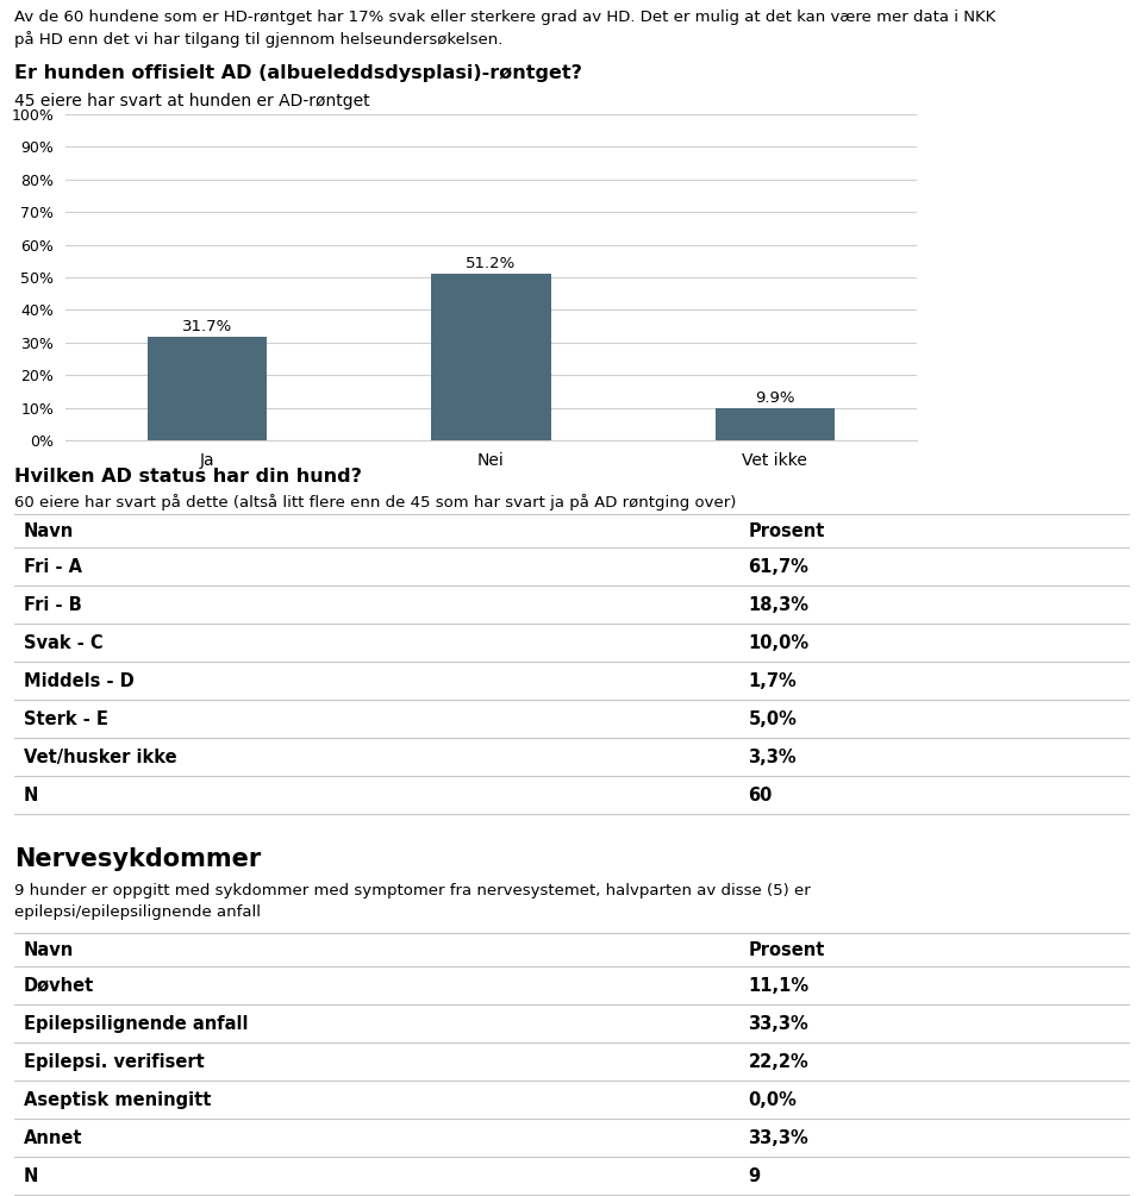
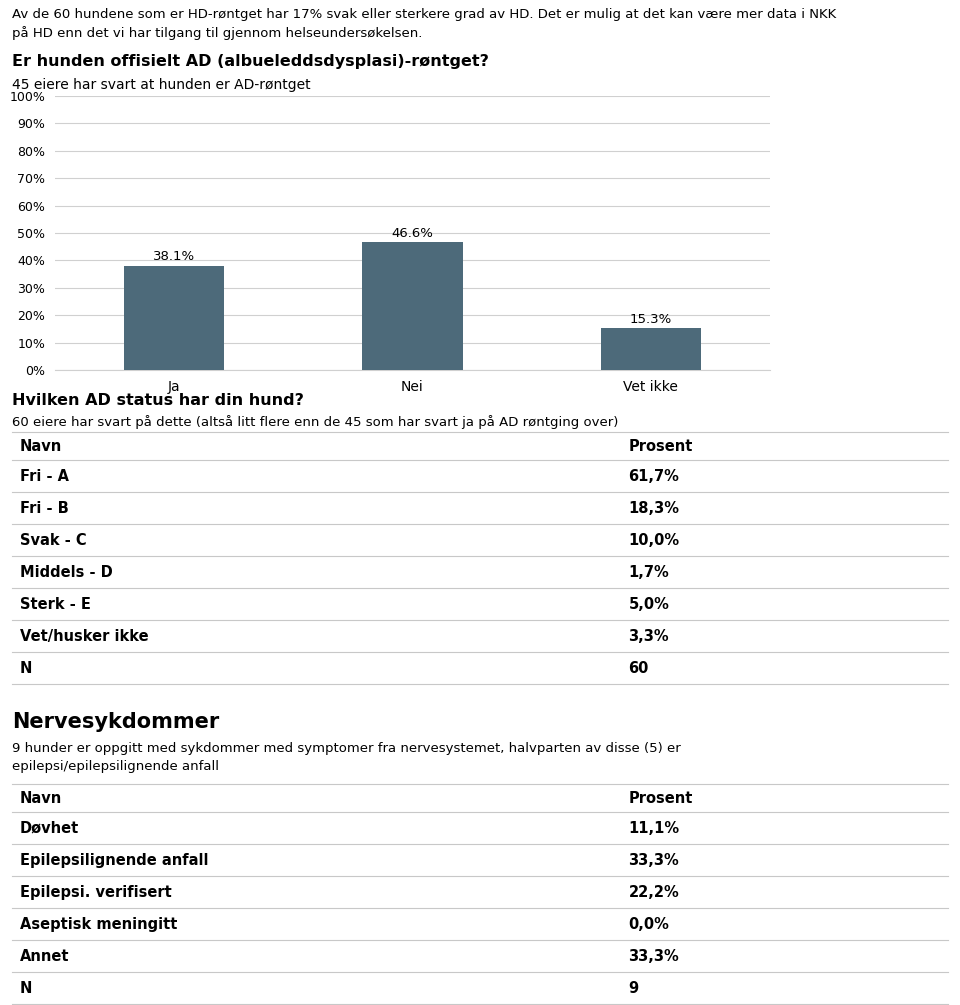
Ja: 31.7% -> 38.1%
Nei: 51.2% -> 46.6%
Vet ikke: 9.9% -> 15.3%
